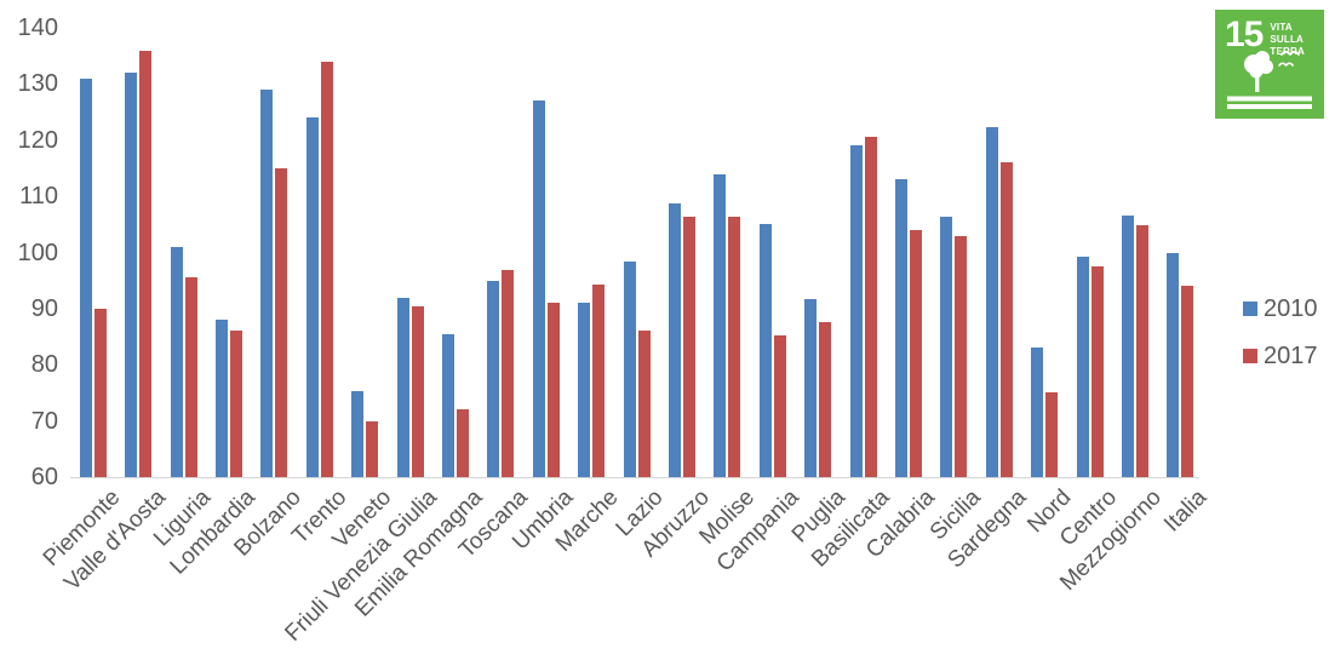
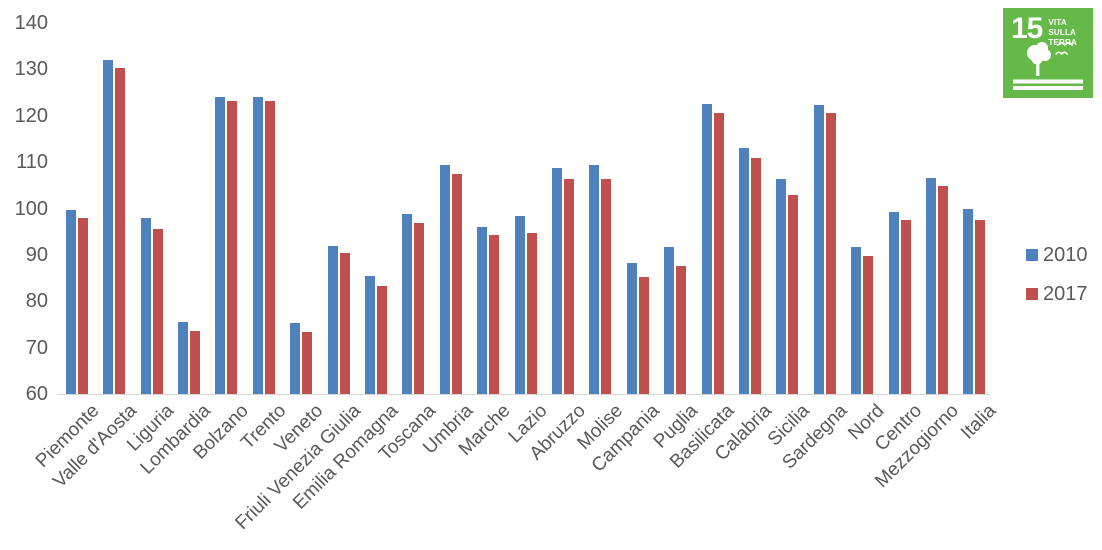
2010/Piemonte: 131 -> 100
2017/Piemonte: 90 -> 98
2017/Valle d'Aosta: 136 -> 130
2010/Liguria: 101 -> 98
2010/Lombardia: 88 -> 76
2017/Lombardia: 86 -> 74
2010/Bolzano: 129 -> 124
2017/Bolzano: 115 -> 123
2017/Trento: 134 -> 123
2017/Veneto: 70 -> 73
2017/Emilia Romagna: 72 -> 83
2010/Toscana: 95 -> 99
2010/Umbria: 127 -> 109
2017/Umbria: 91 -> 107
2010/Marche: 91 -> 96
2017/Lazio: 86 -> 95
2010/Molise: 114 -> 109
2010/Campania: 105 -> 88
2010/Basilicata: 119 -> 122
2017/Calabria: 104 -> 111
2017/Sardegna: 116 -> 120
2010/Nord: 83 -> 92
2017/Nord: 75 -> 90
2017/Italia: 94 -> 98
